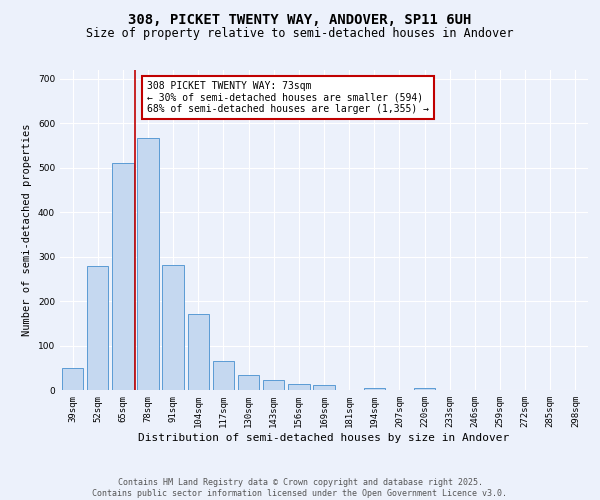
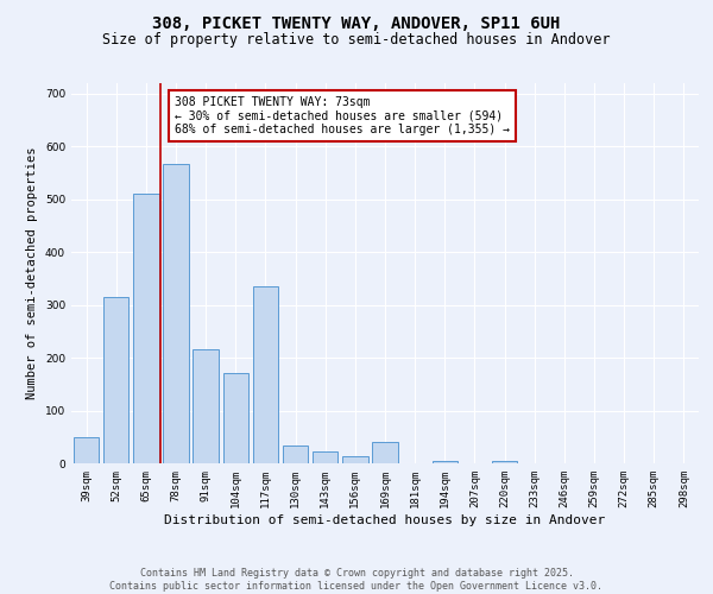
52sqm: 278 -> 315
91sqm: 281 -> 215
117sqm: 65 -> 335
169sqm: 11 -> 40
